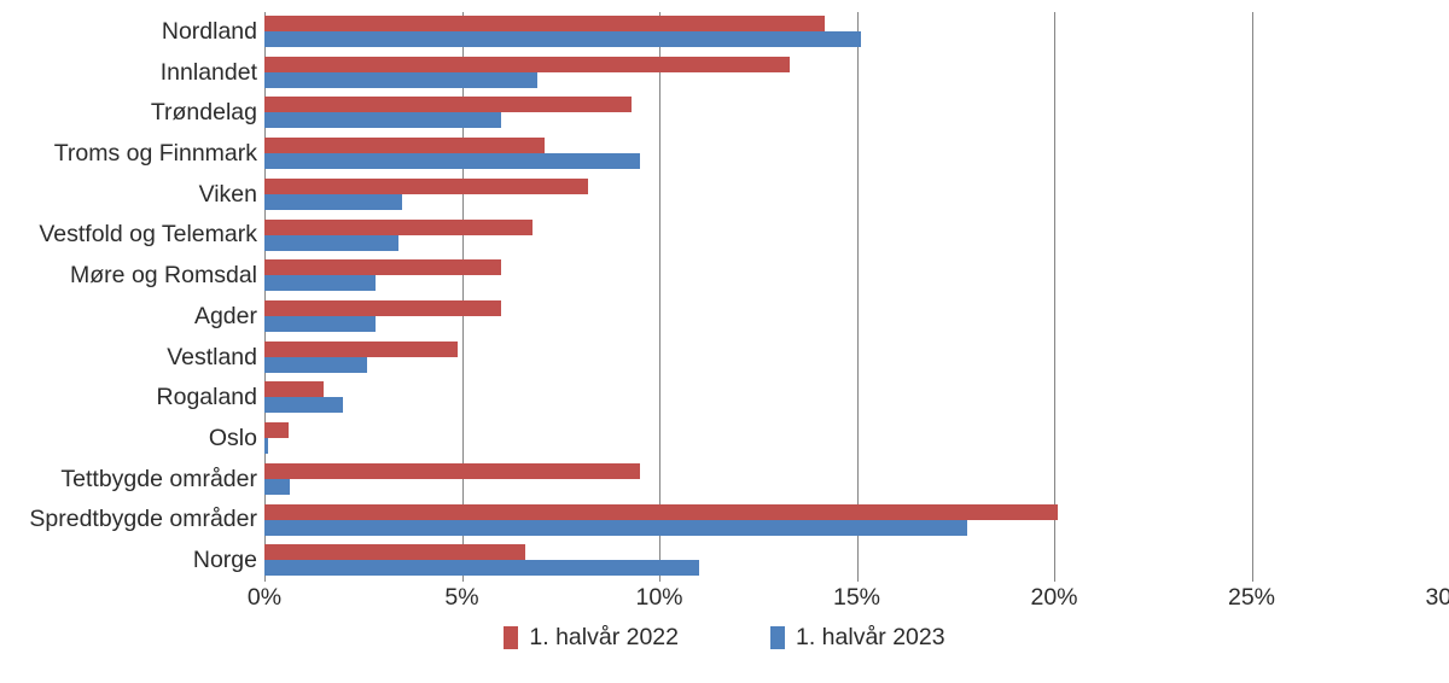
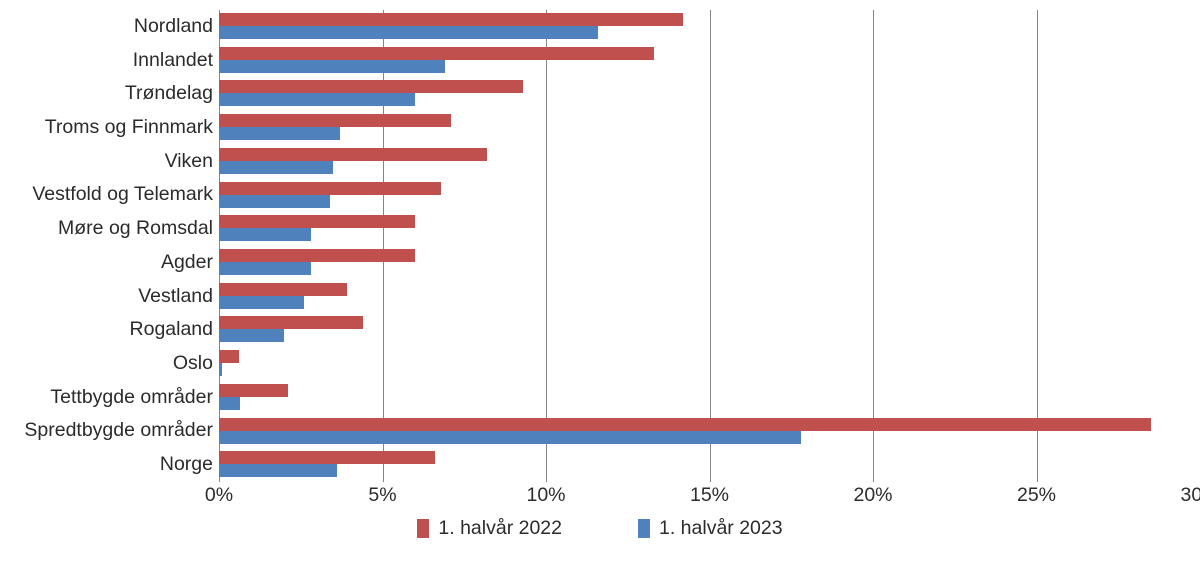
1. halvår 2023/Nordland: 15.1% -> 11.6%
1. halvår 2023/Troms og Finnmark: 9.5% -> 3.7%
1. halvår 2022/Vestland: 4.9% -> 3.9%
1. halvår 2022/Rogaland: 1.5% -> 4.4%
1. halvår 2022/Tettbygde områder: 9.5% -> 2.1%
1. halvår 2022/Spredtbygde områder: 20.1% -> 28.5%
1. halvår 2023/Norge: 11.0% -> 3.6%
